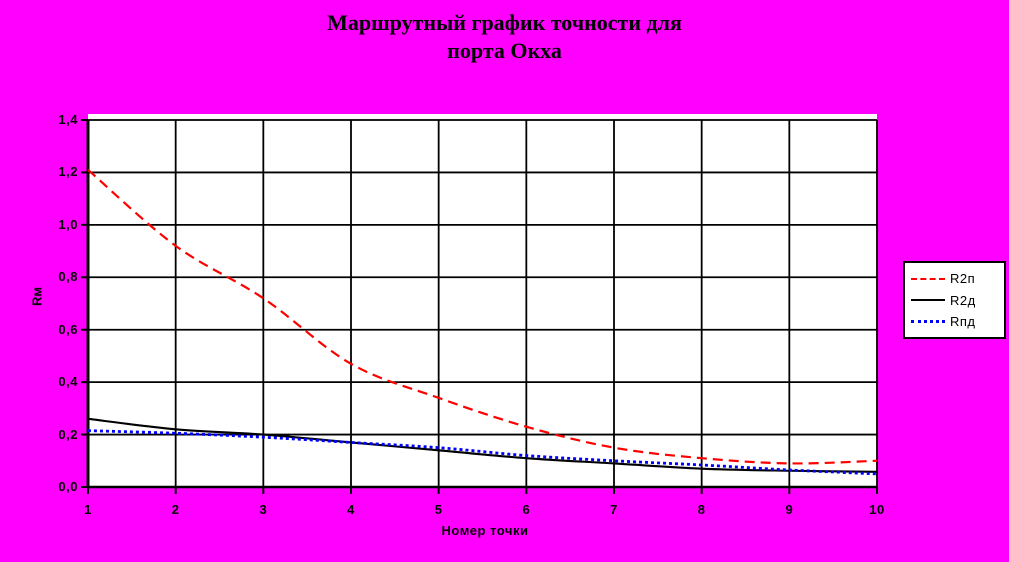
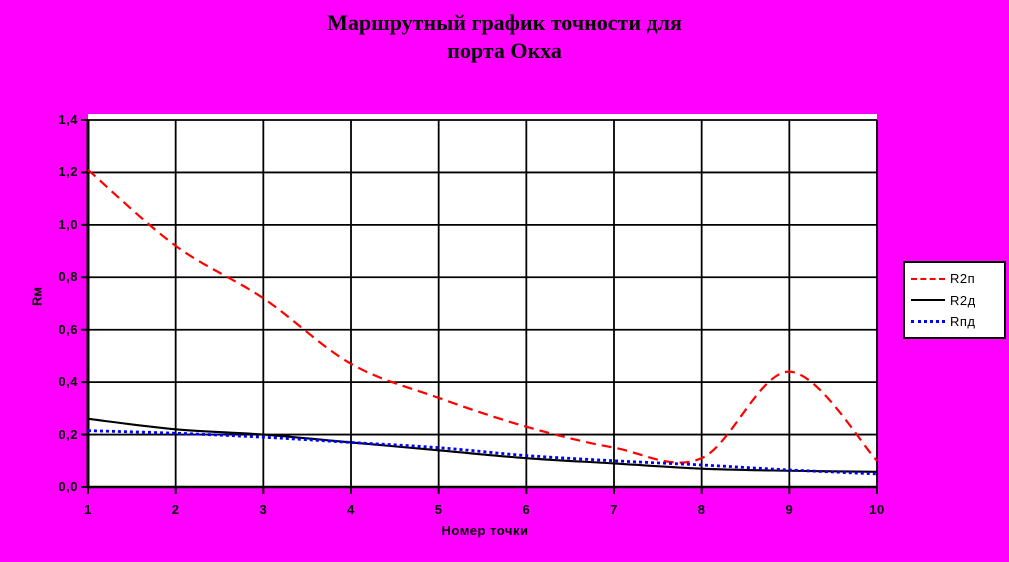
R2п/9: 0,09 -> 0,44
